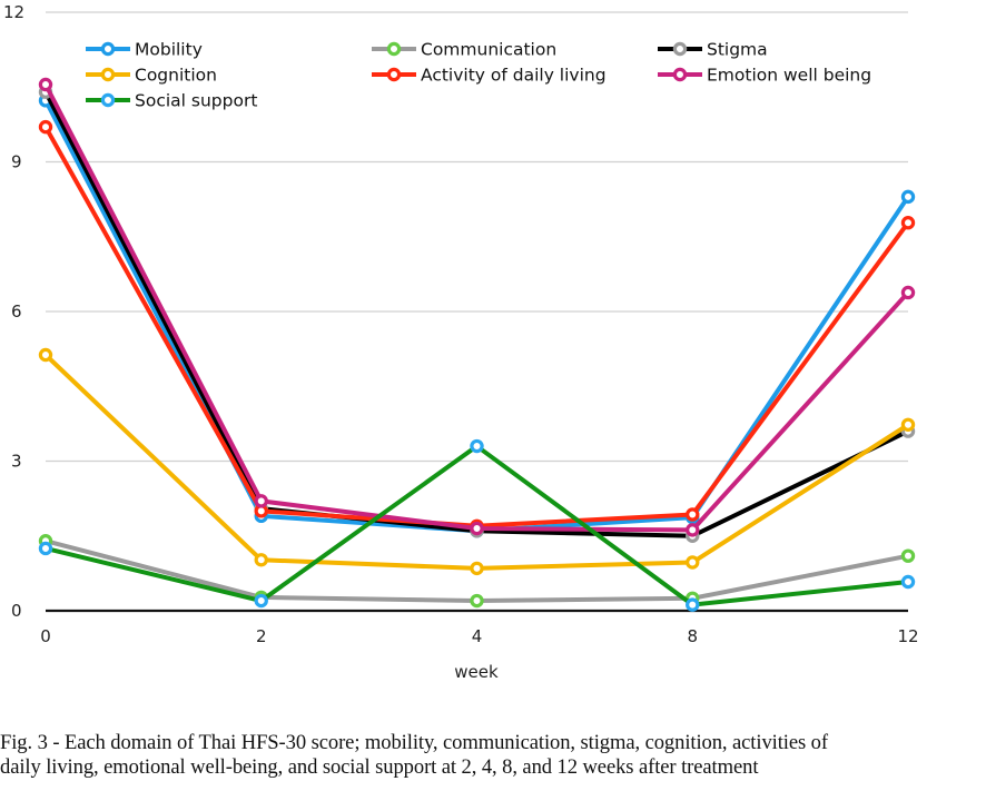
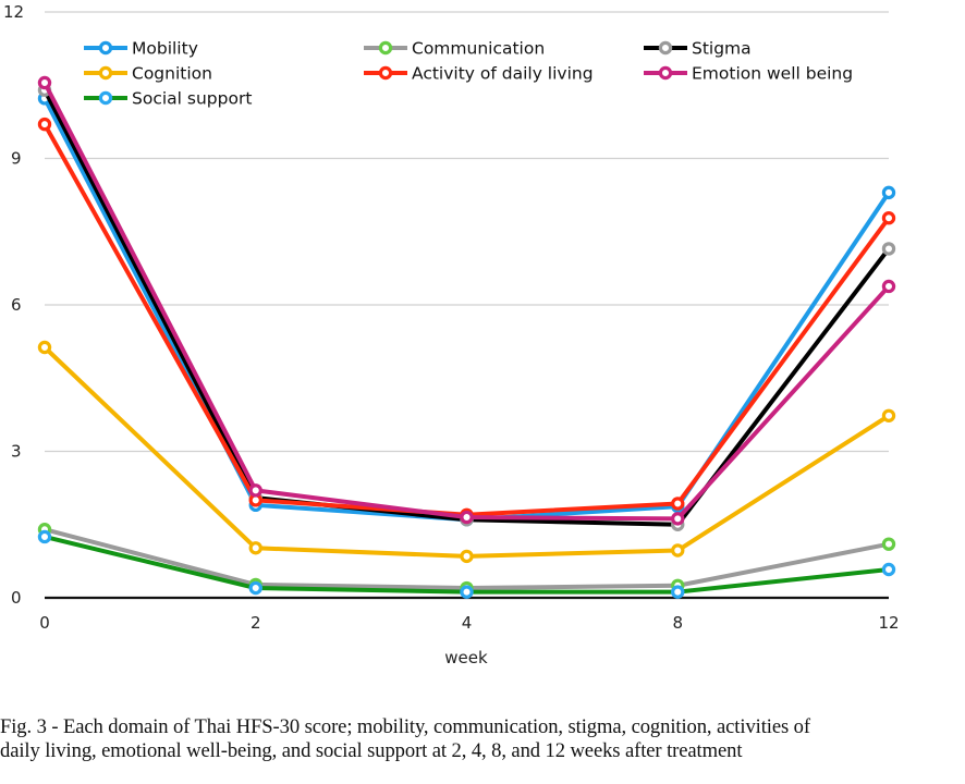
Social support/4: 3.3 -> 0.1
Stigma/12: 3.6 -> 7.2
